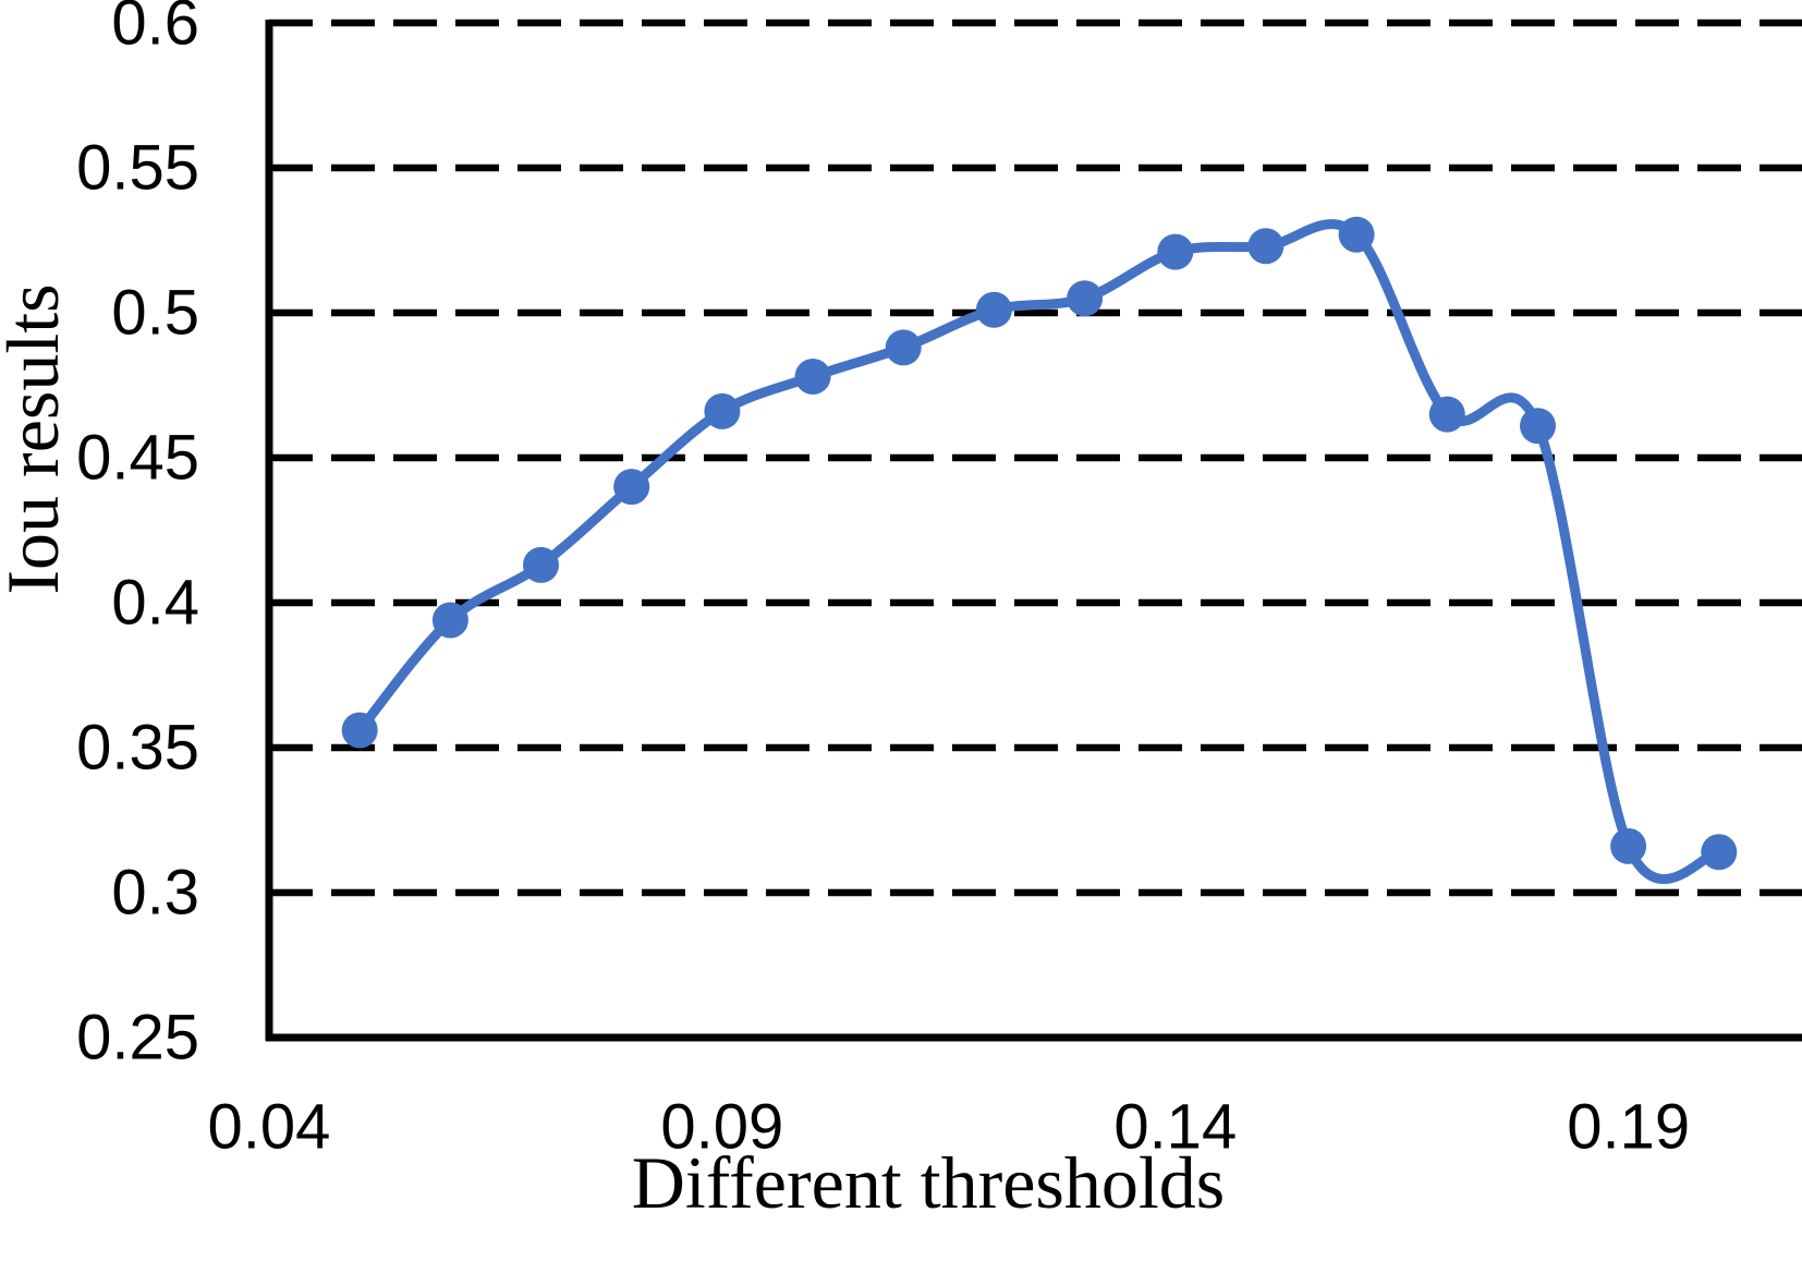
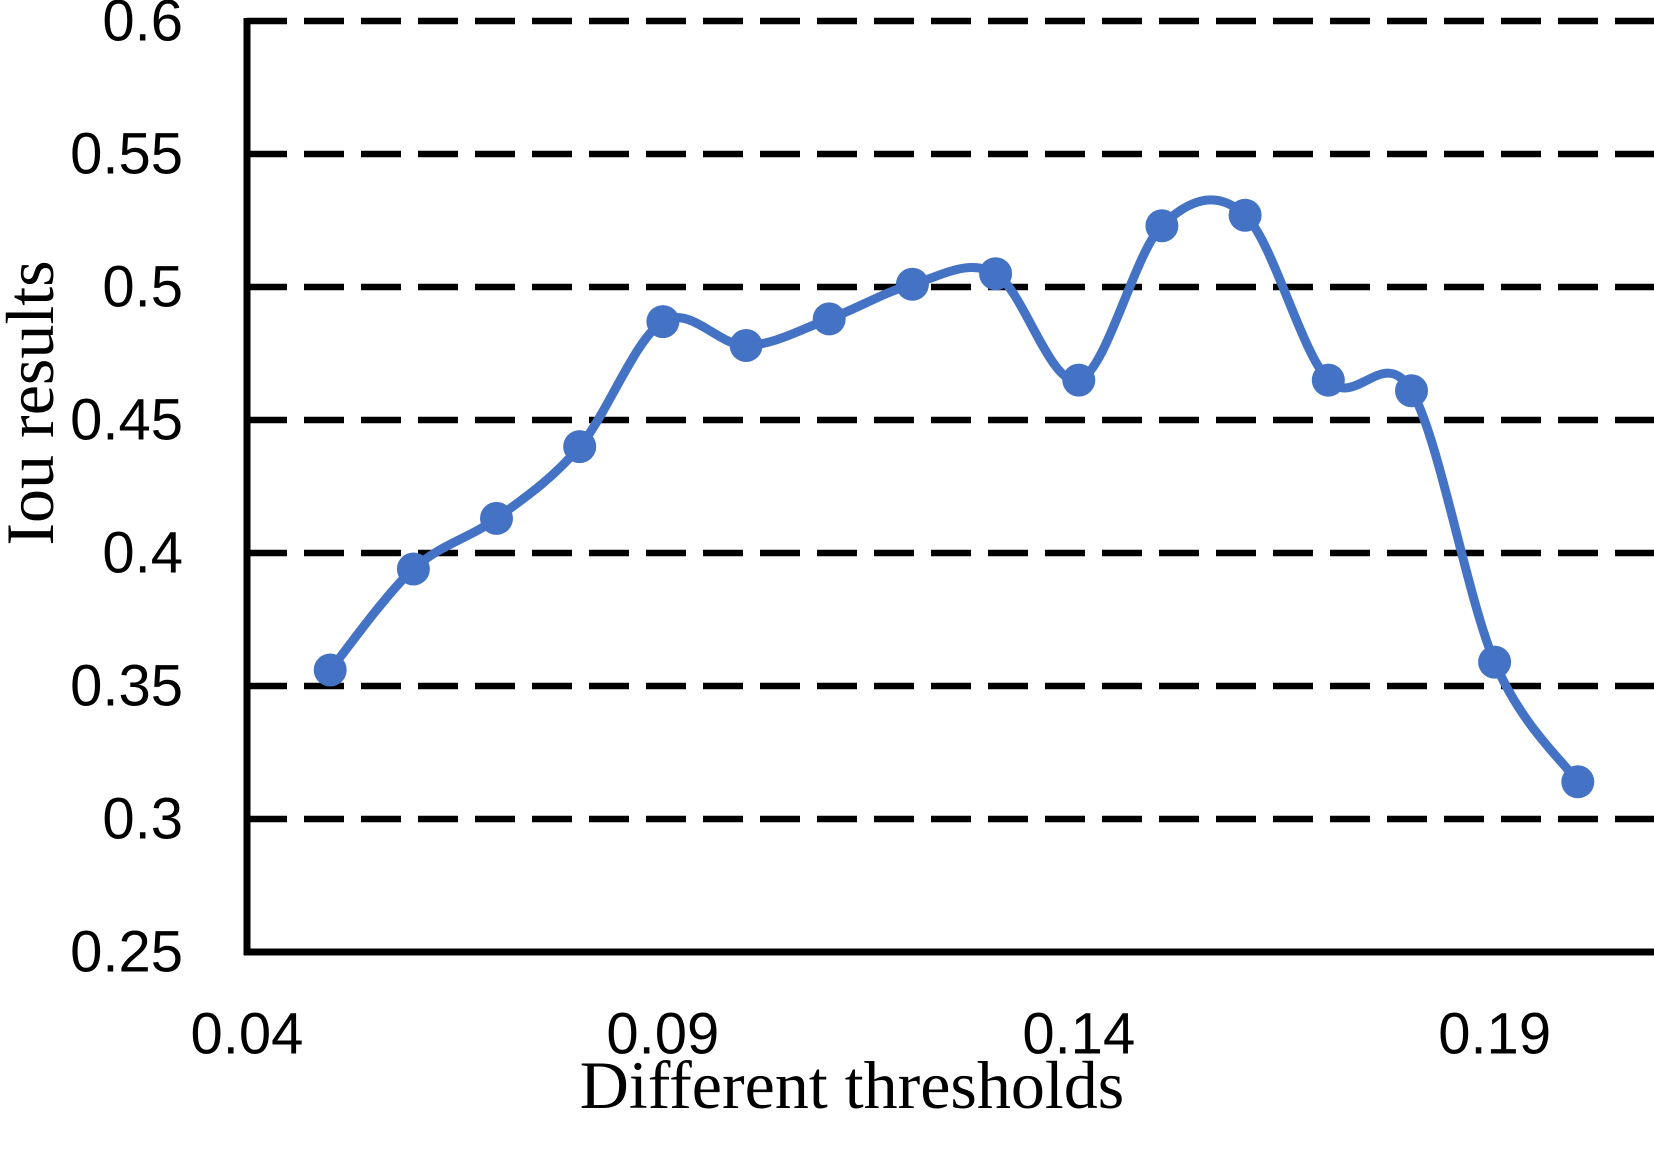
0.09: 0.466 -> 0.487
0.14: 0.521 -> 0.465
0.19: 0.316 -> 0.359
